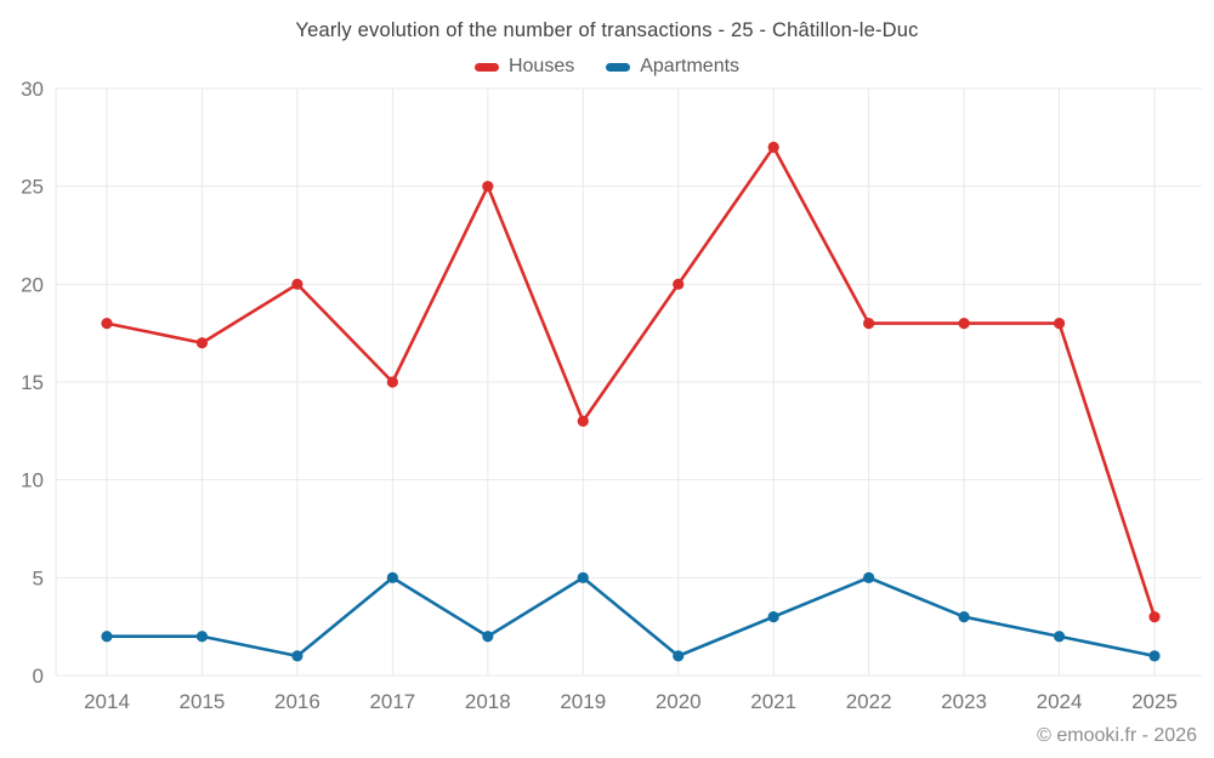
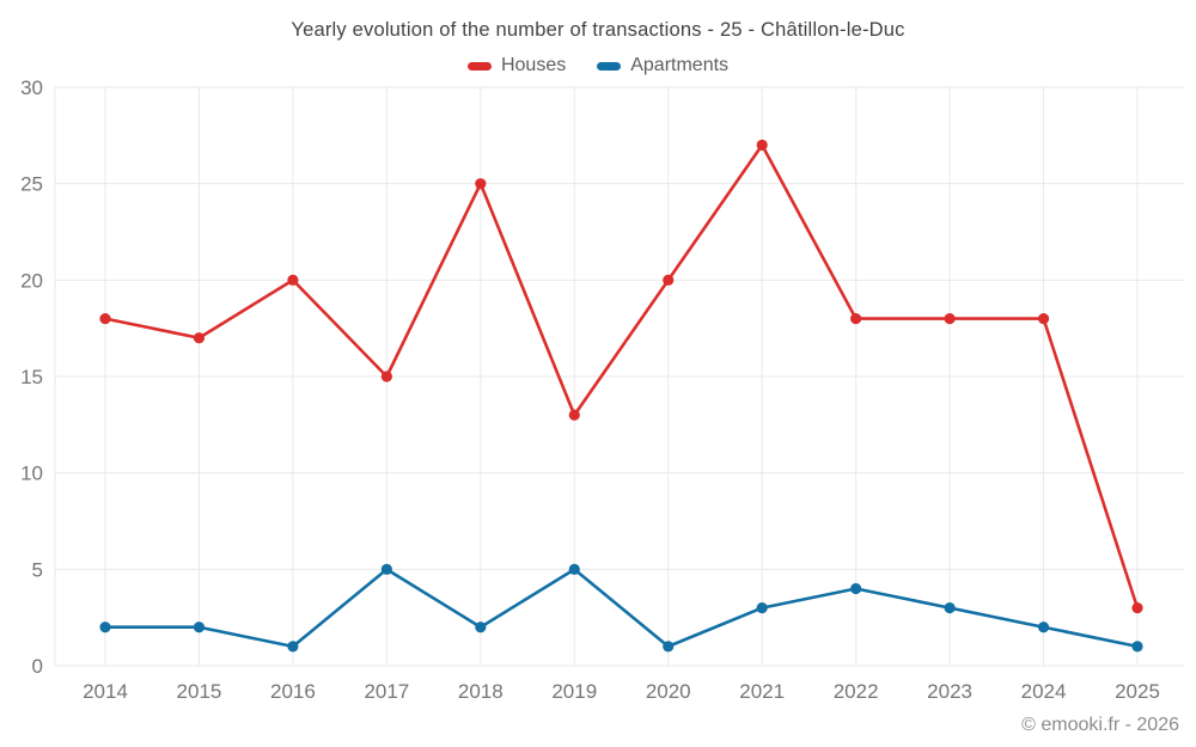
Apartments/2022: 5 -> 4
